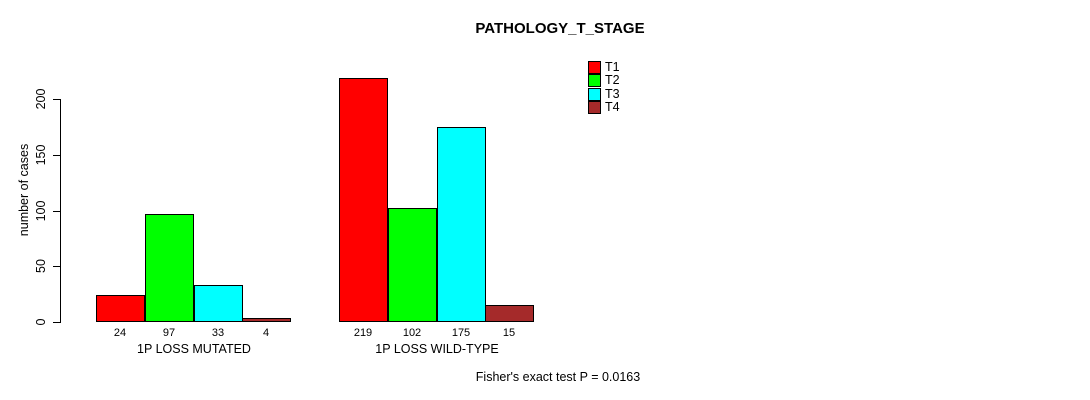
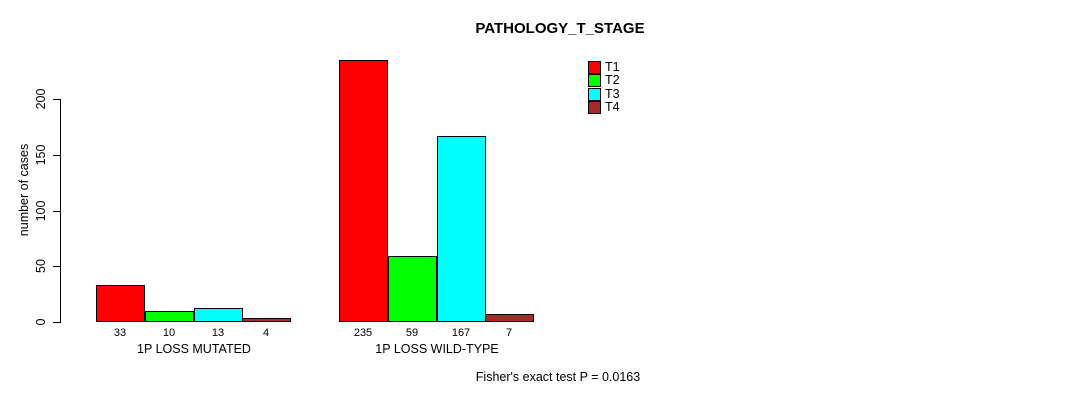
T1/1P LOSS MUTATED: 24 -> 33
T2/1P LOSS MUTATED: 97 -> 10
T3/1P LOSS MUTATED: 33 -> 13
T1/1P LOSS WILD-TYPE: 219 -> 235
T2/1P LOSS WILD-TYPE: 102 -> 59
T3/1P LOSS WILD-TYPE: 175 -> 167
T4/1P LOSS WILD-TYPE: 15 -> 7
